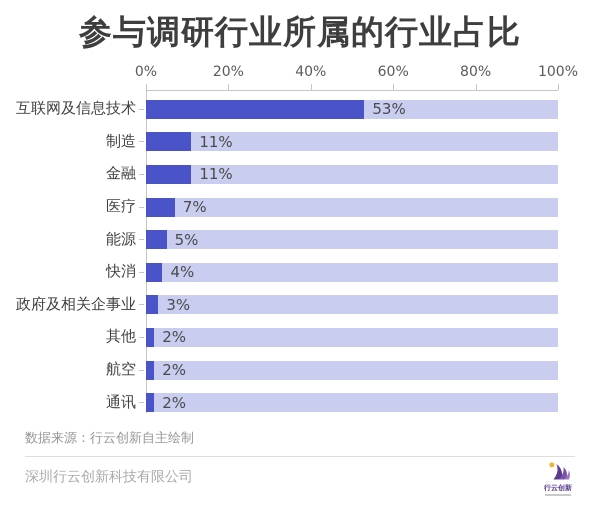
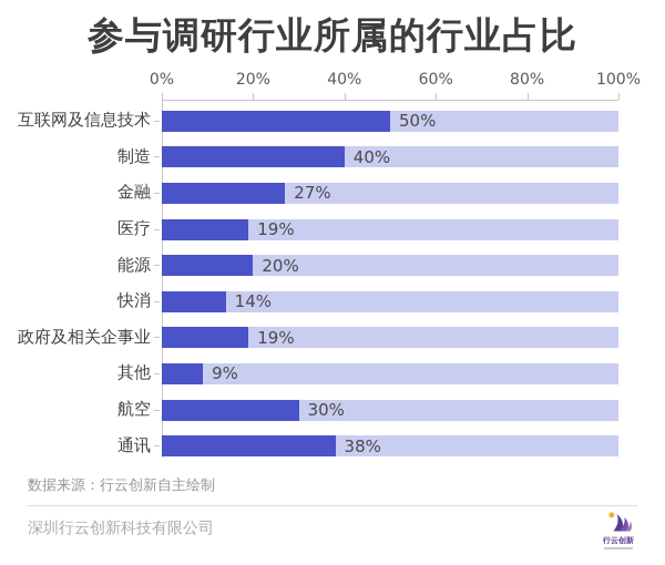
互联网及信息技术: 53% -> 50%
制造: 11% -> 40%
金融: 11% -> 27%
医疗: 7% -> 19%
能源: 5% -> 20%
快消: 4% -> 14%
政府及相关企事业: 3% -> 19%
其他: 2% -> 9%
航空: 2% -> 30%
通讯: 2% -> 38%
